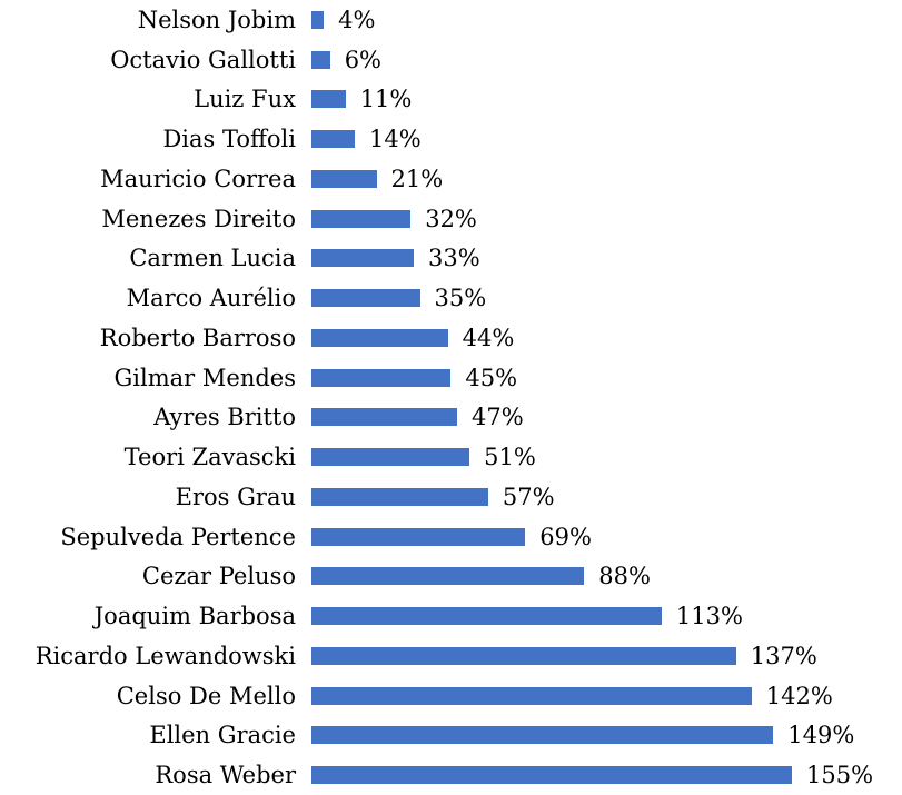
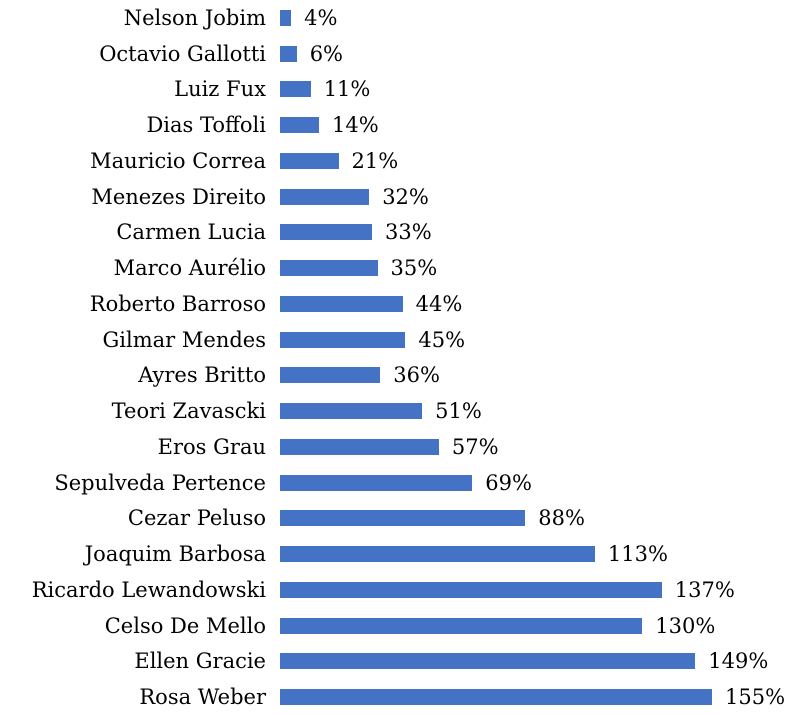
Ayres Britto: 47% -> 36%
Celso De Mello: 142% -> 130%
